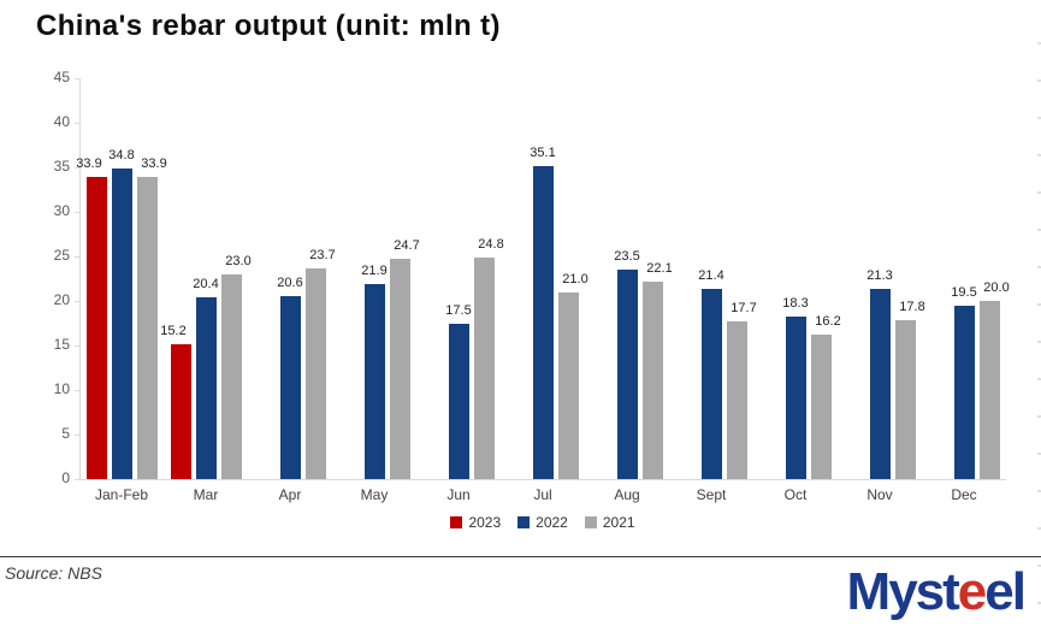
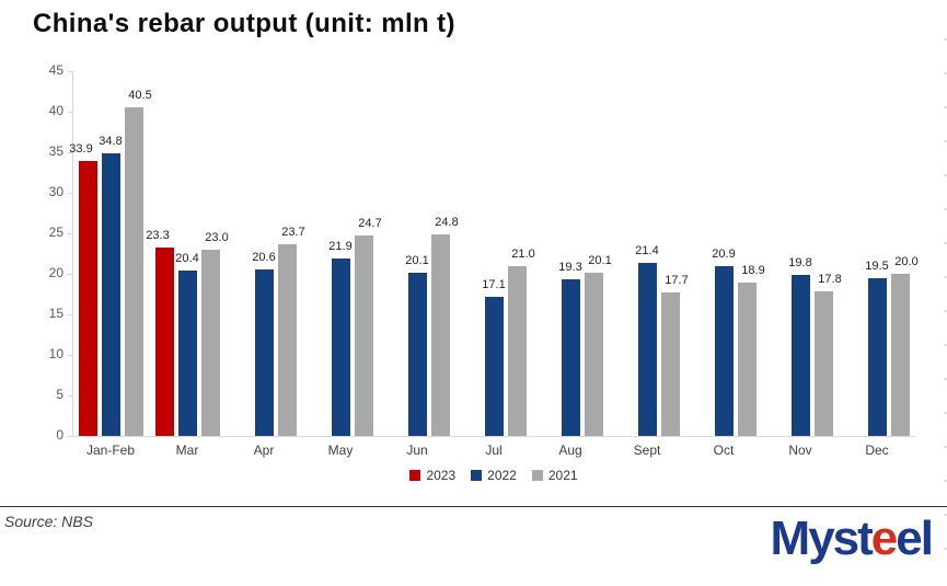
2021/Jan-Feb: 33.9 -> 40.5
2023/Mar: 15.2 -> 23.3
2022/Jun: 17.5 -> 20.1
2022/Jul: 35.1 -> 17.1
2022/Aug: 23.5 -> 19.3
2021/Aug: 22.1 -> 20.1
2022/Oct: 18.3 -> 20.9
2021/Oct: 16.2 -> 18.9
2022/Nov: 21.3 -> 19.8
